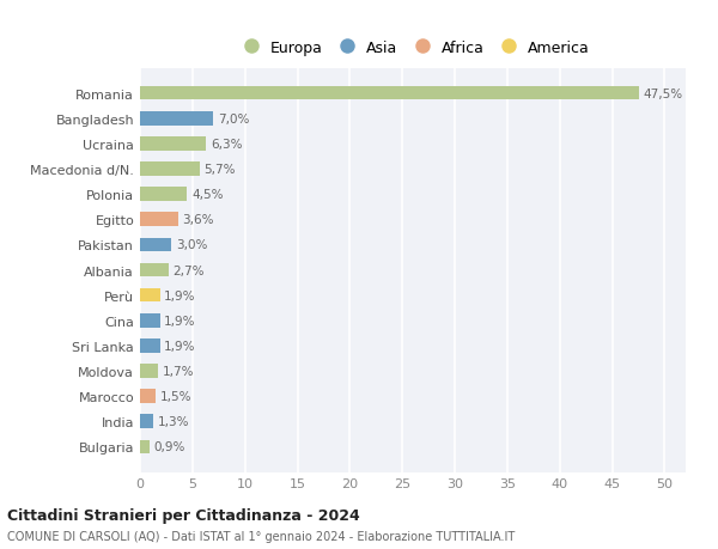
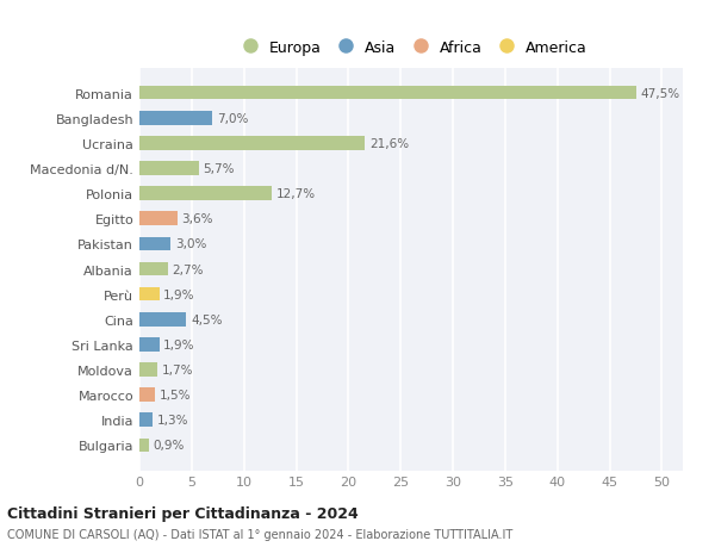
Ucraina: 6,3% -> 21,6%
Polonia: 4,5% -> 12,7%
Cina: 1,9% -> 4,5%
